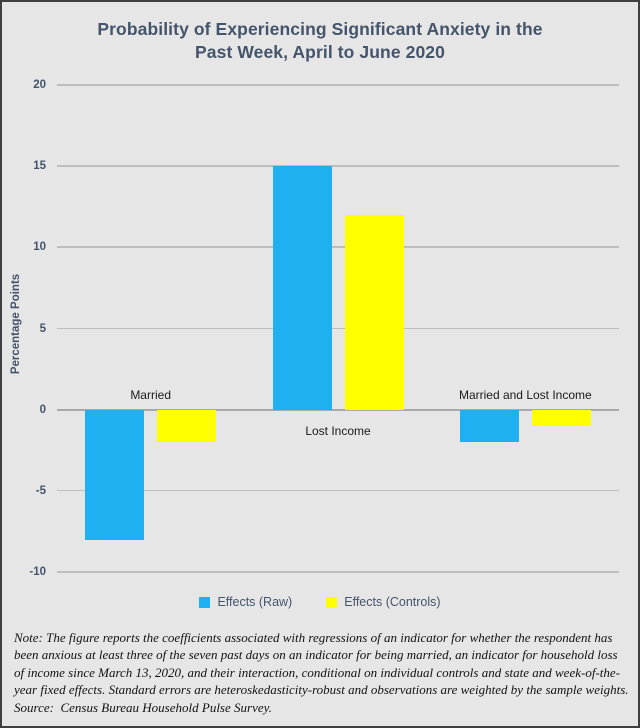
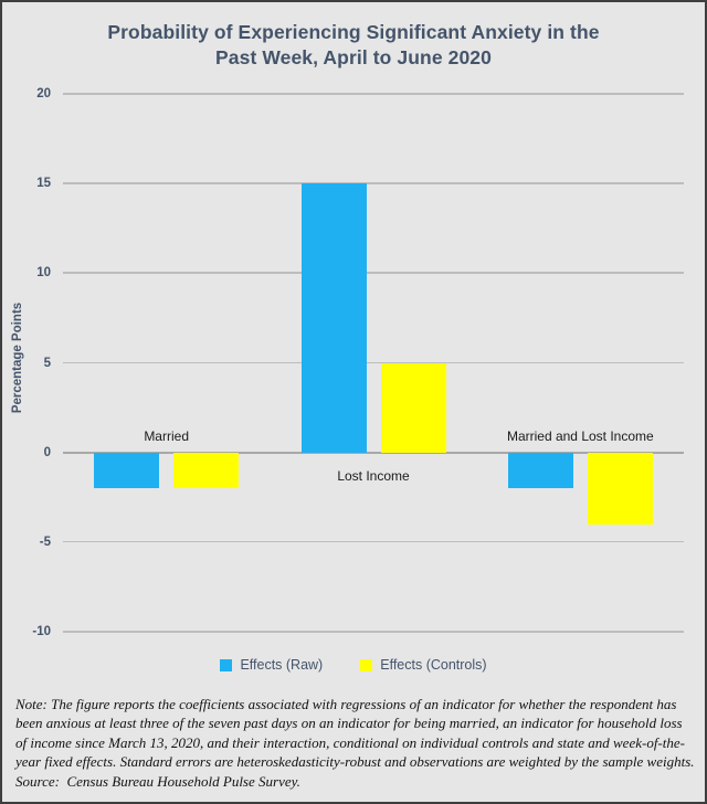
Effects (Raw)/Married: -8 -> -2
Effects (Controls)/Lost Income: 12 -> 5
Effects (Controls)/Married and Lost Income: -1 -> -4
